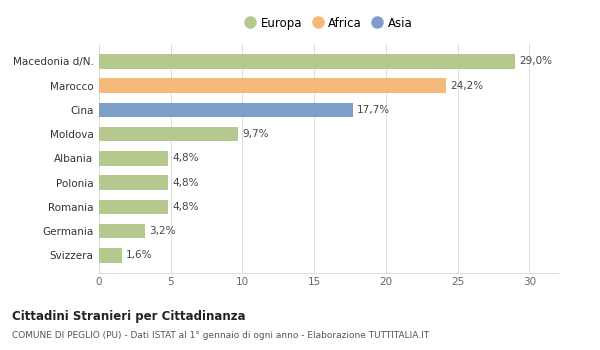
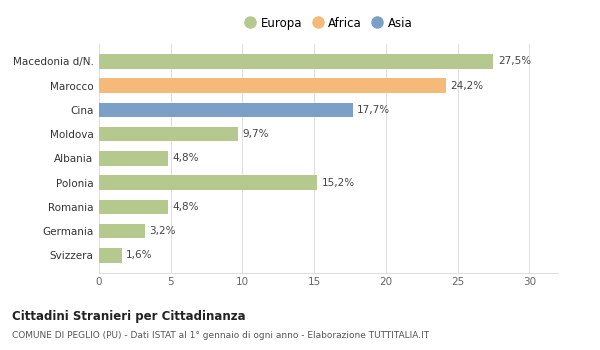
Macedonia d/N.: 29,0% -> 27,5%
Polonia: 4,8% -> 15,2%
